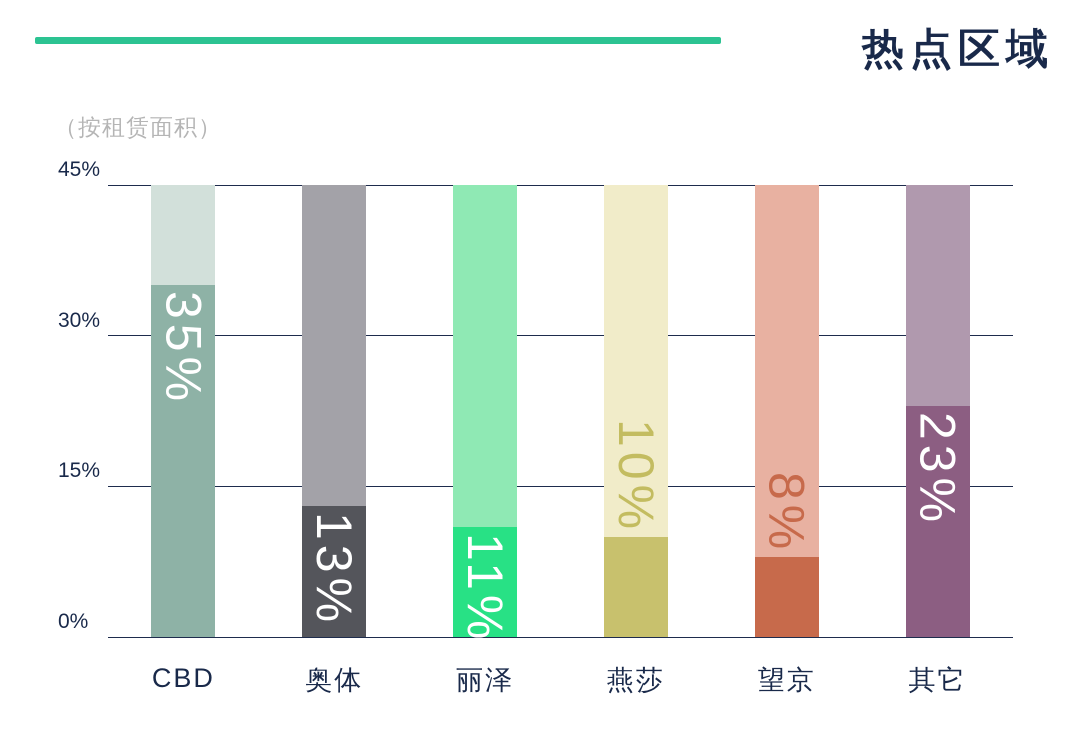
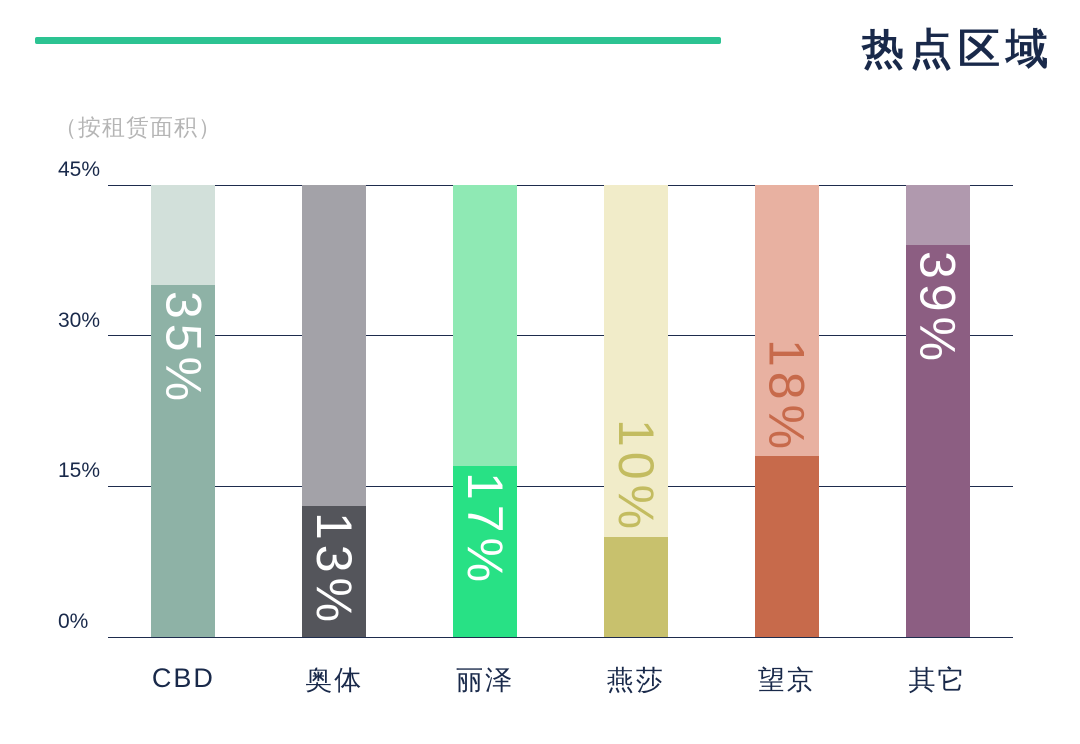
丽泽: 11% -> 17%
望京: 8% -> 18%
其它: 23% -> 39%
